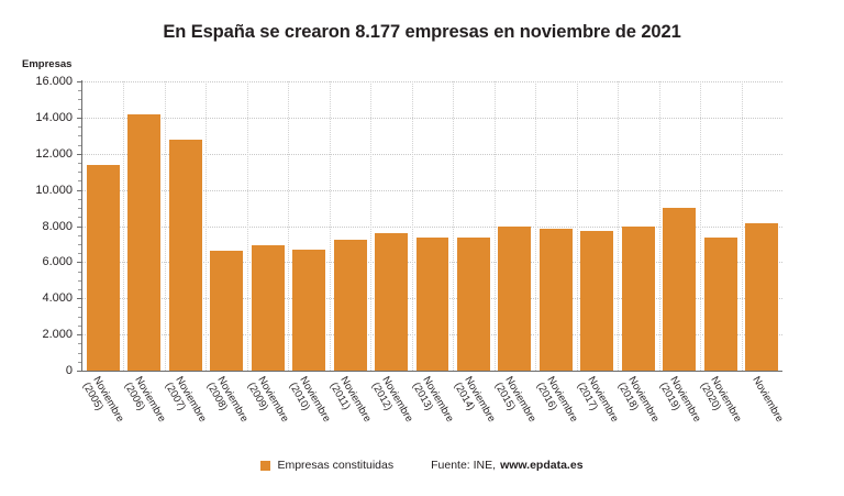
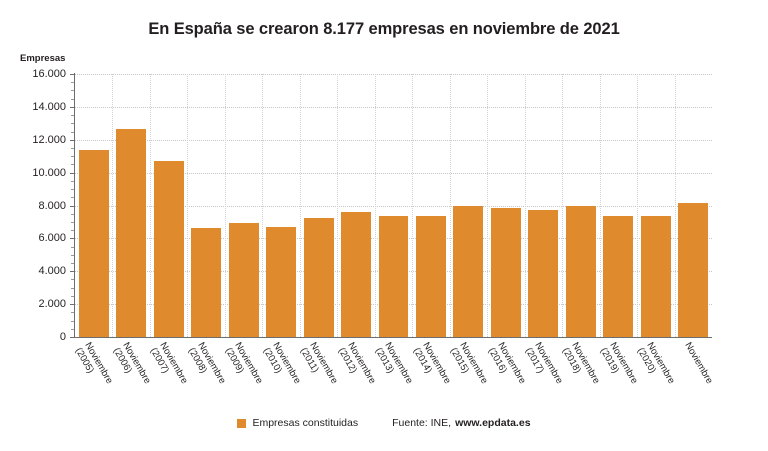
Noviembre (2006): 14200 -> 12600
Noviembre (2007): 12800 -> 10700
Noviembre (2019): 9000 -> 7400
